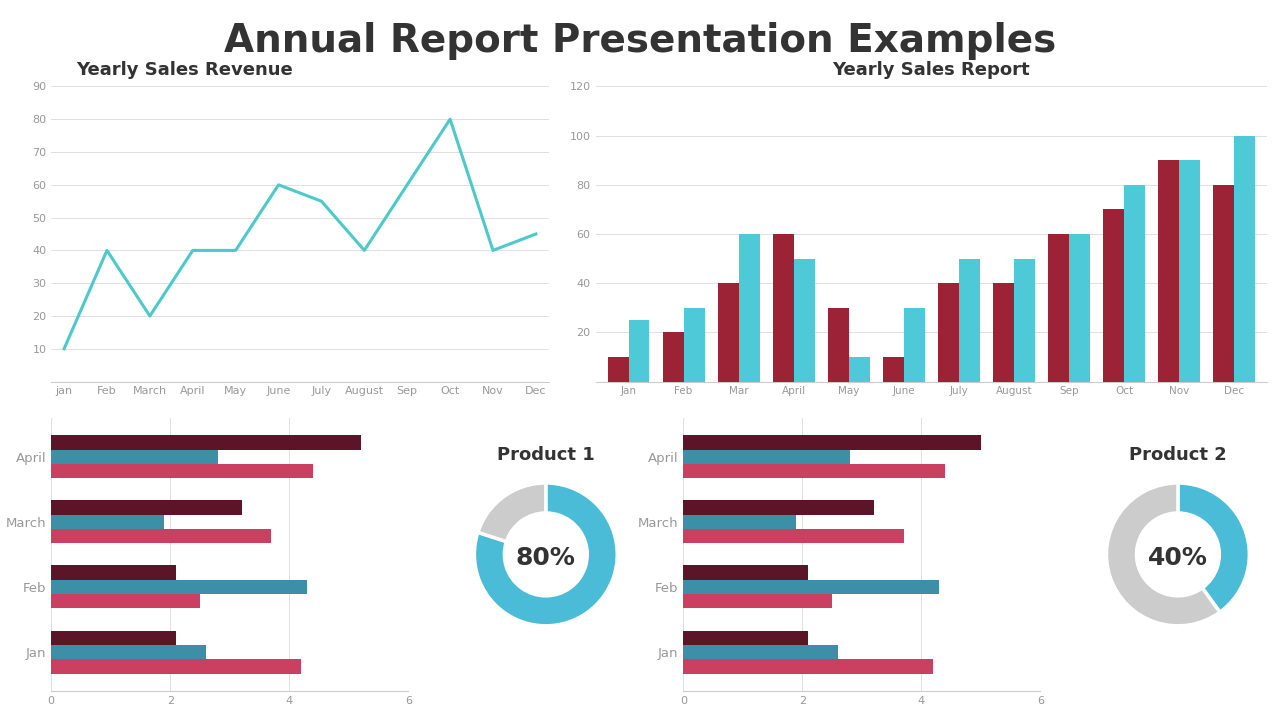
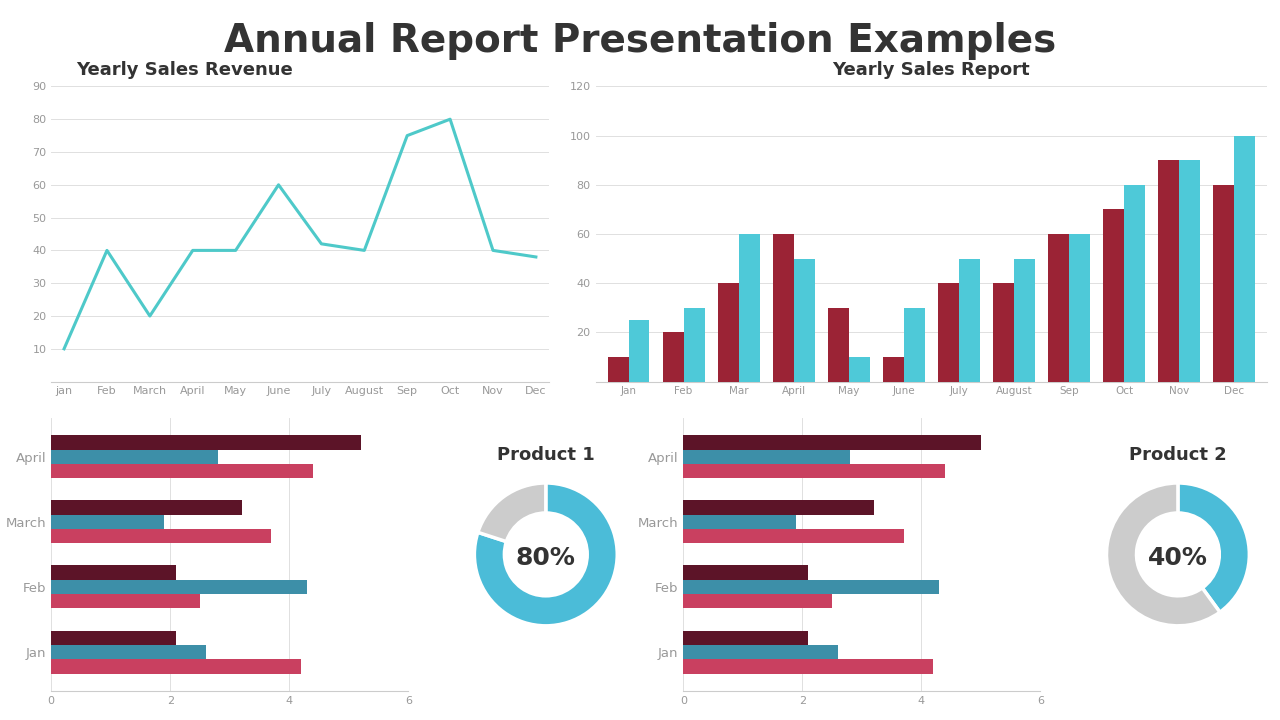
Yearly Sales Revenue/July: 55 -> 42
Yearly Sales Revenue/Sep: 60 -> 75
Yearly Sales Revenue/Dec: 45 -> 38
